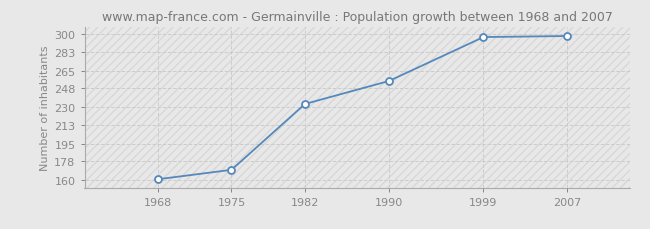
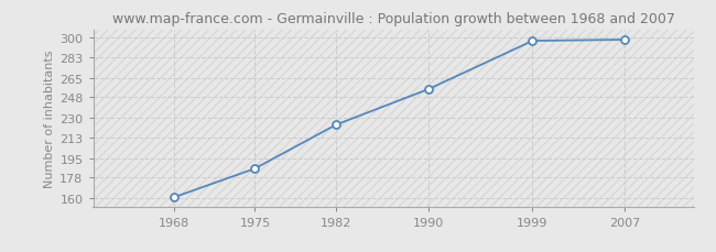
1975: 170 -> 186
1982: 233 -> 224
